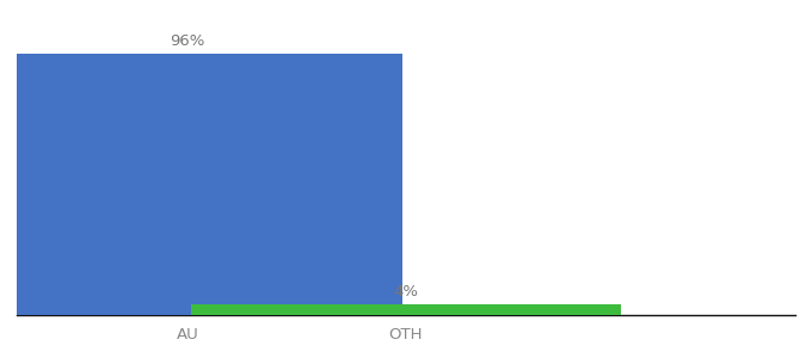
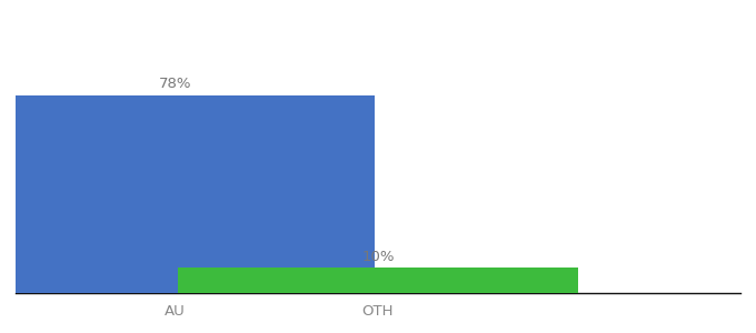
AU: 96% -> 78%
OTH: 4% -> 10%
